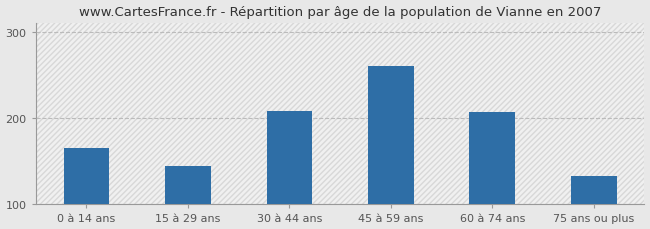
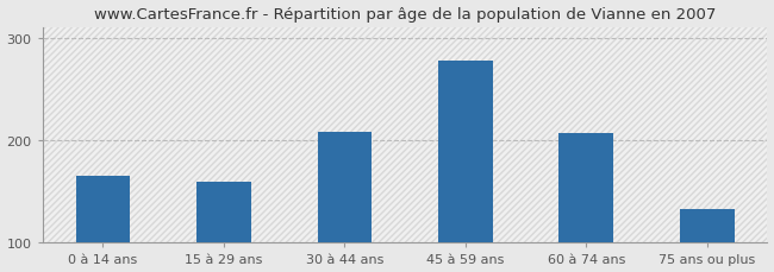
15 à 29 ans: 144 -> 160
45 à 59 ans: 260 -> 277
